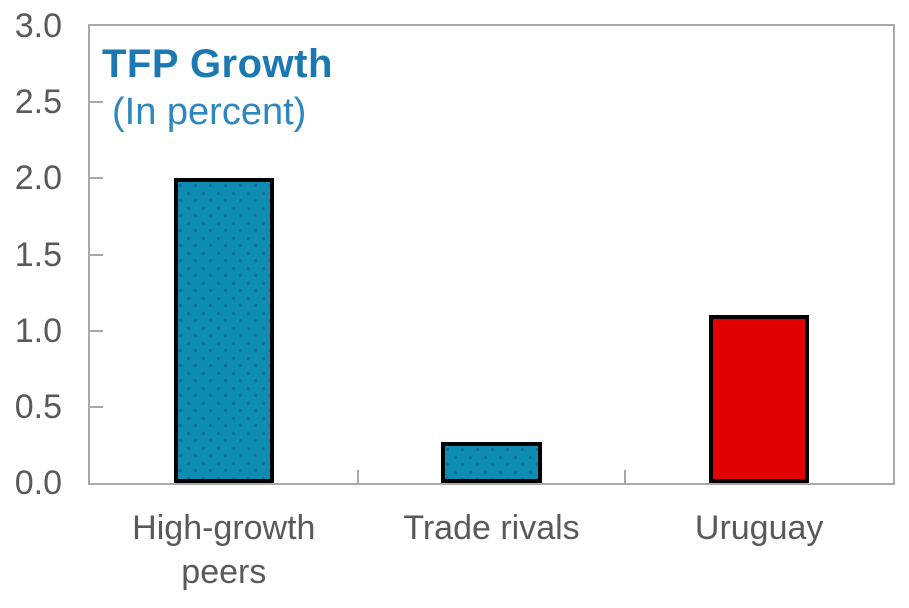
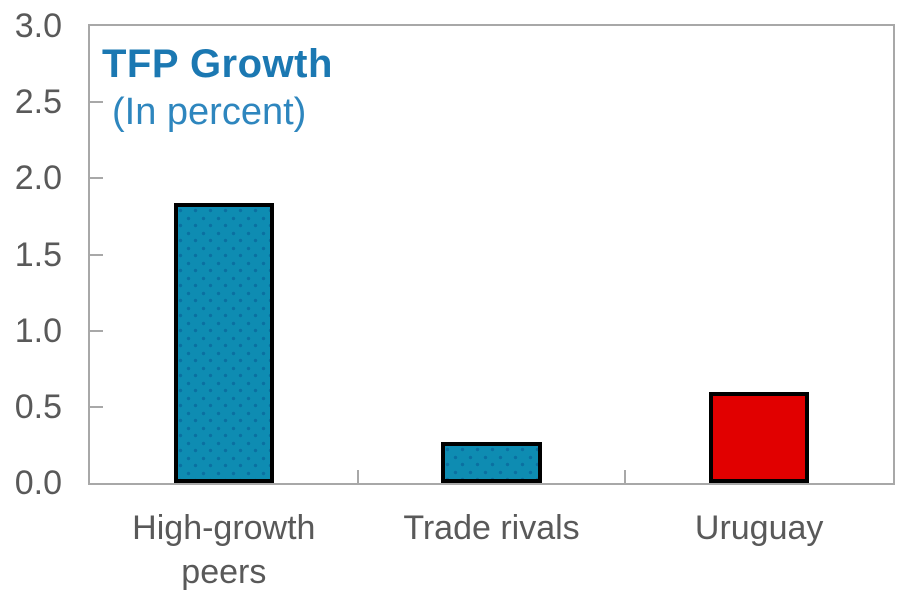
High-growth peers: 2.00 -> 1.84
Uruguay: 1.10 -> 0.60
